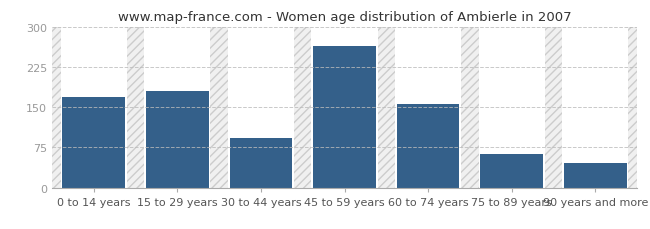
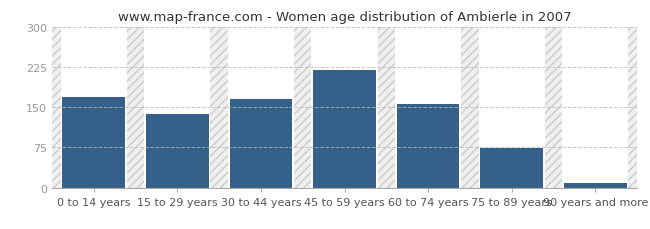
15 to 29 years: 180 -> 137
30 to 44 years: 92 -> 165
45 to 59 years: 264 -> 220
75 to 89 years: 62 -> 73
90 years and more: 46 -> 8
